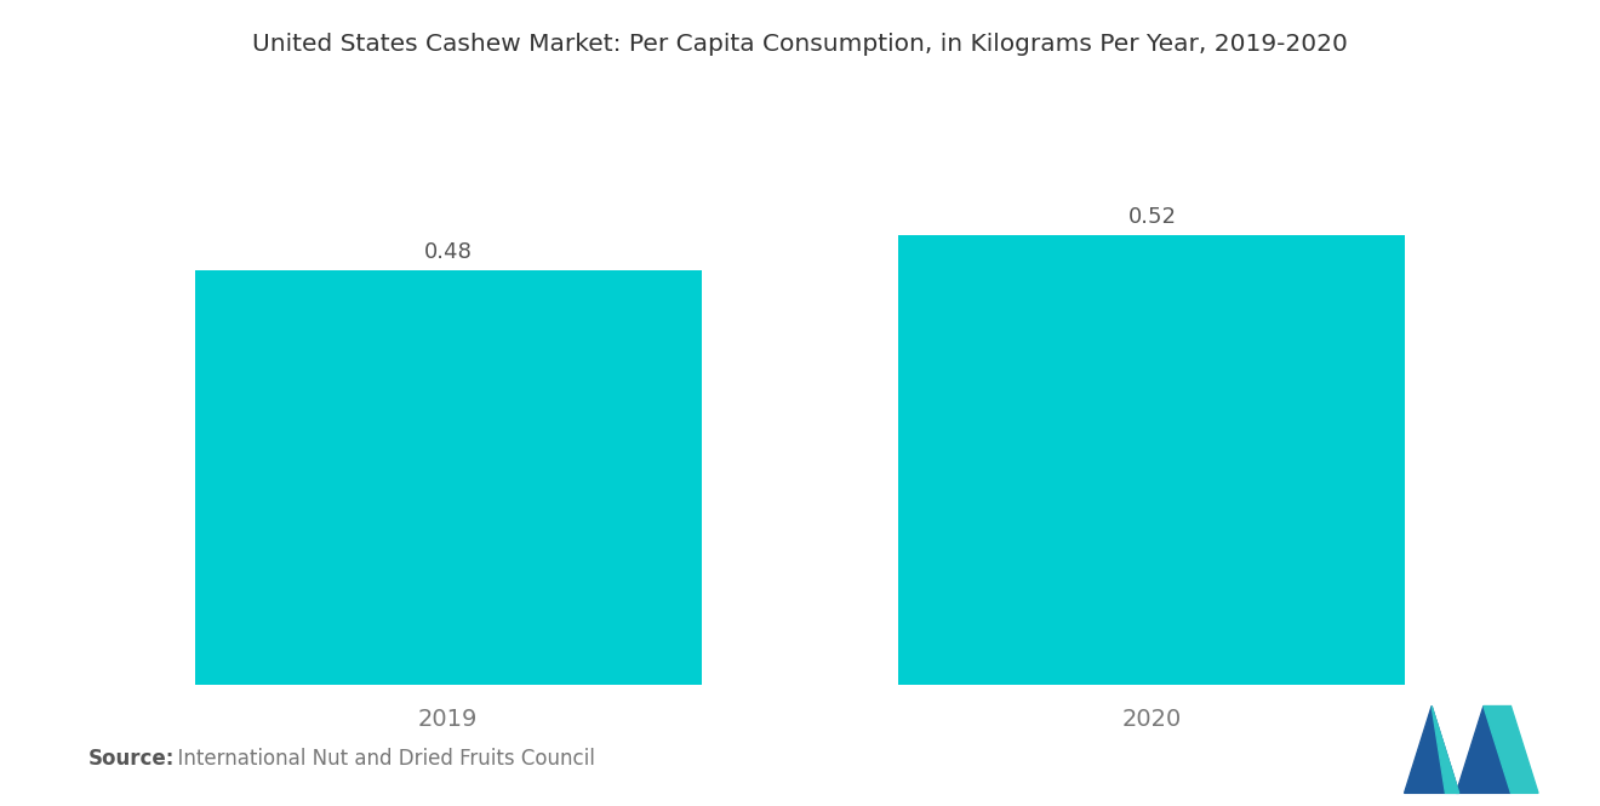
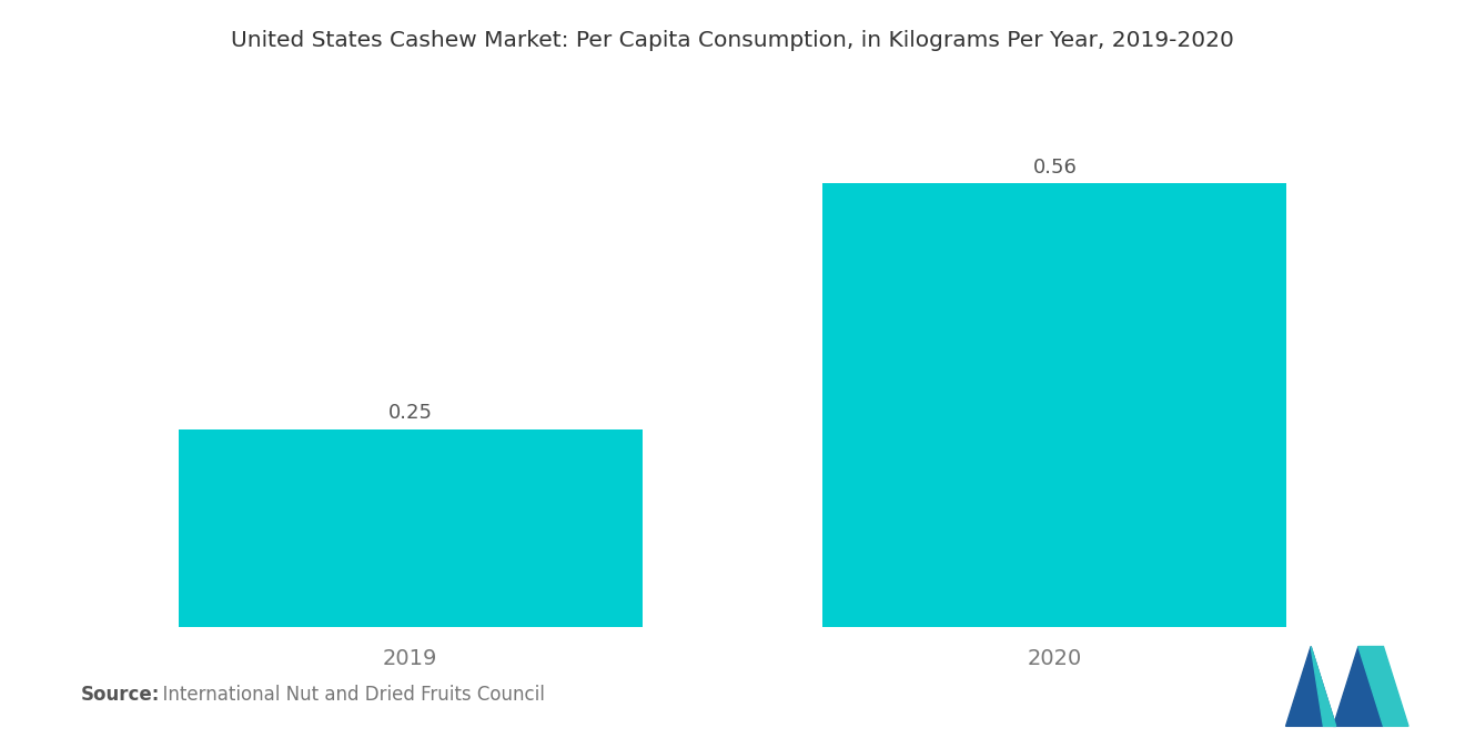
2019: 0.48 -> 0.25
2020: 0.52 -> 0.56
